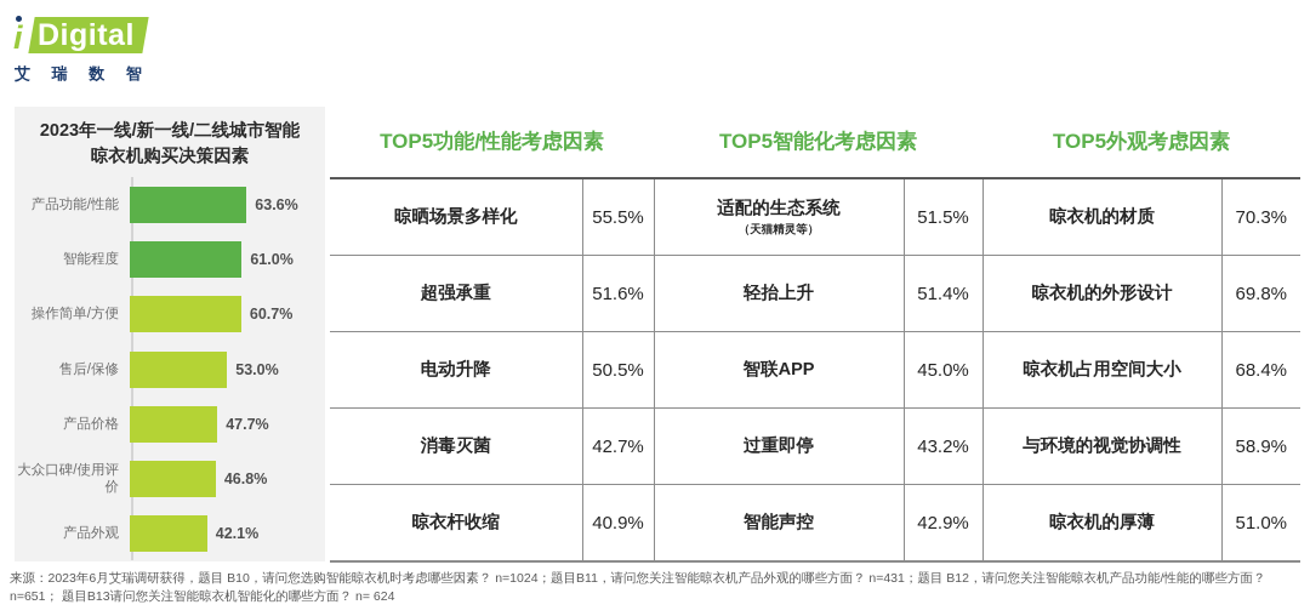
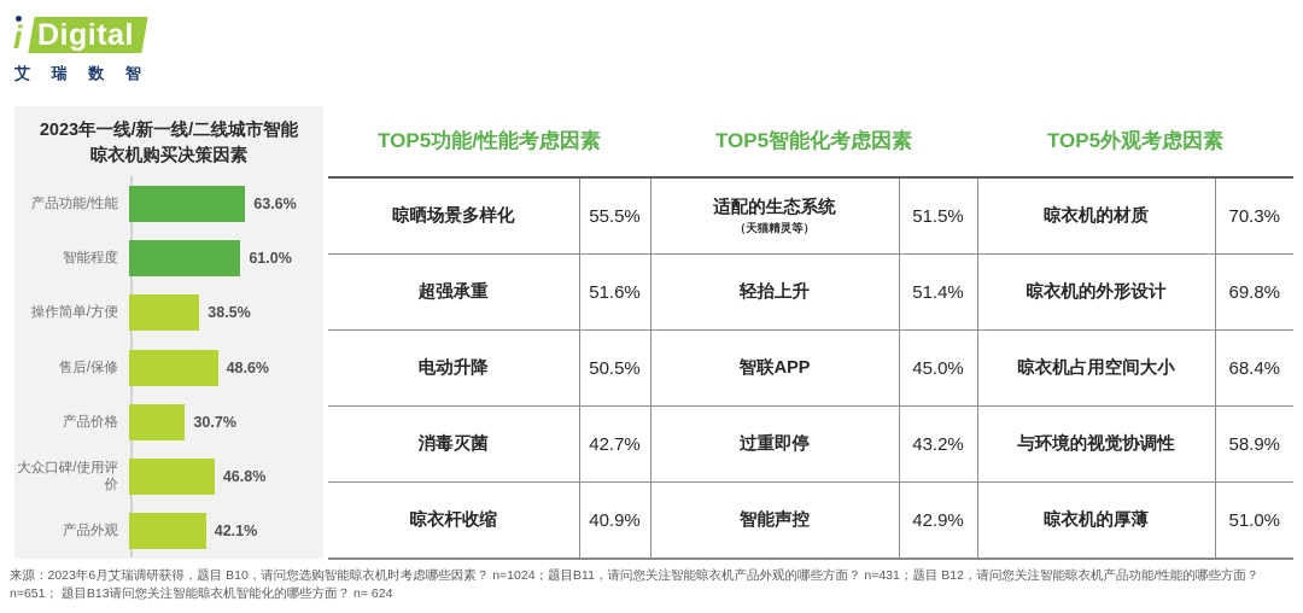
操作简单/方便: 60.7% -> 38.5%
售后/保修: 53.0% -> 48.6%
产品价格: 47.7% -> 30.7%
